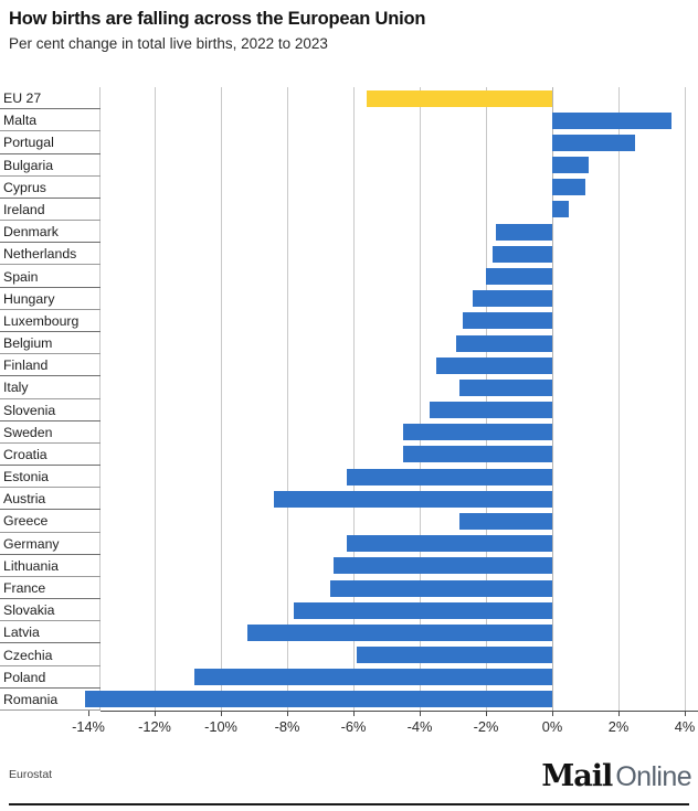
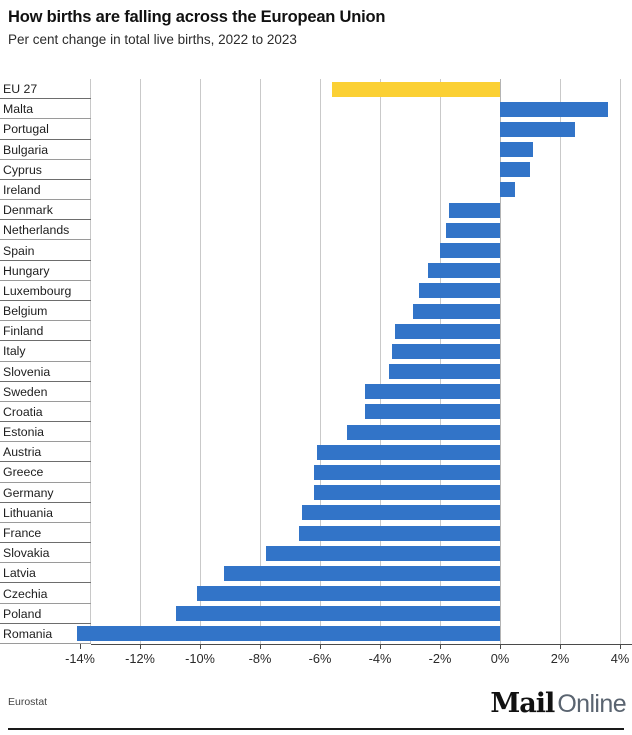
Italy: -2.8% -> -3.6%
Estonia: -6.2% -> -5.1%
Austria: -8.4% -> -6.1%
Greece: -2.8% -> -6.2%
Czechia: -5.9% -> -10.1%
